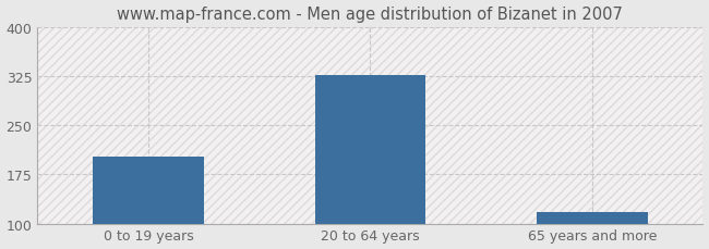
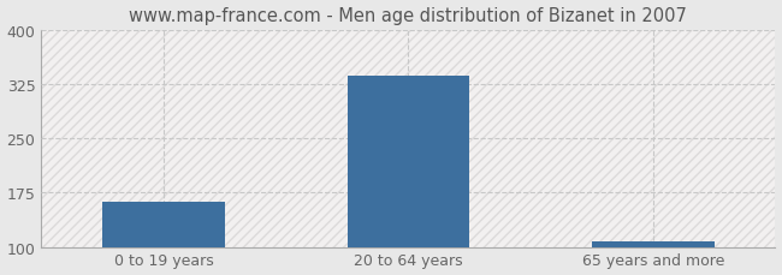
0 to 19 years: 202 -> 163
20 to 64 years: 326 -> 336
65 years and more: 118 -> 108
